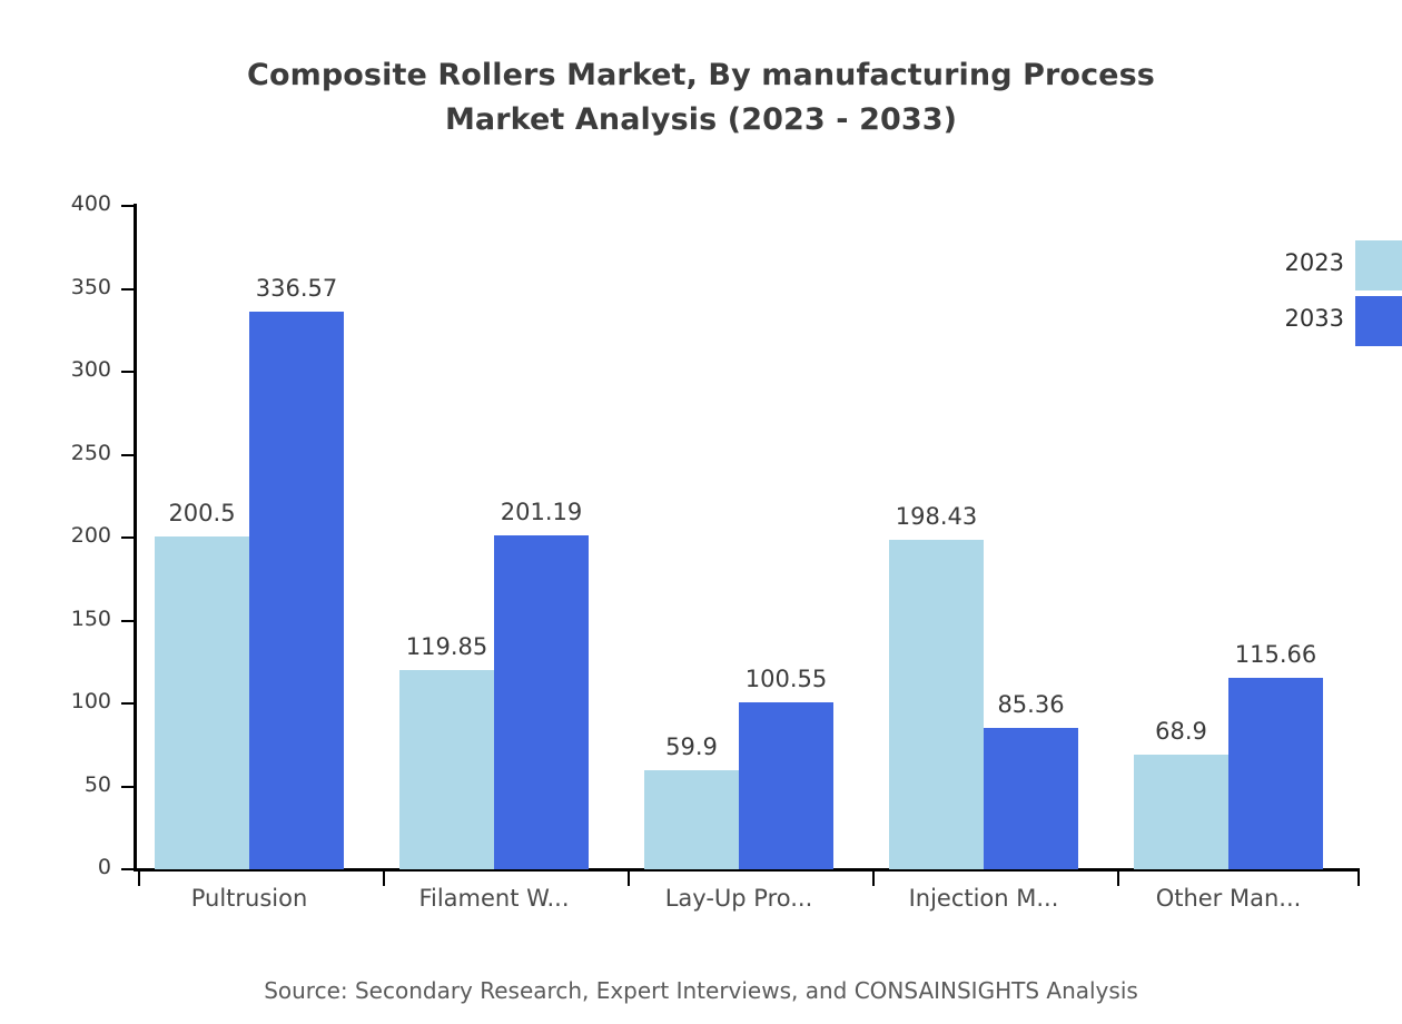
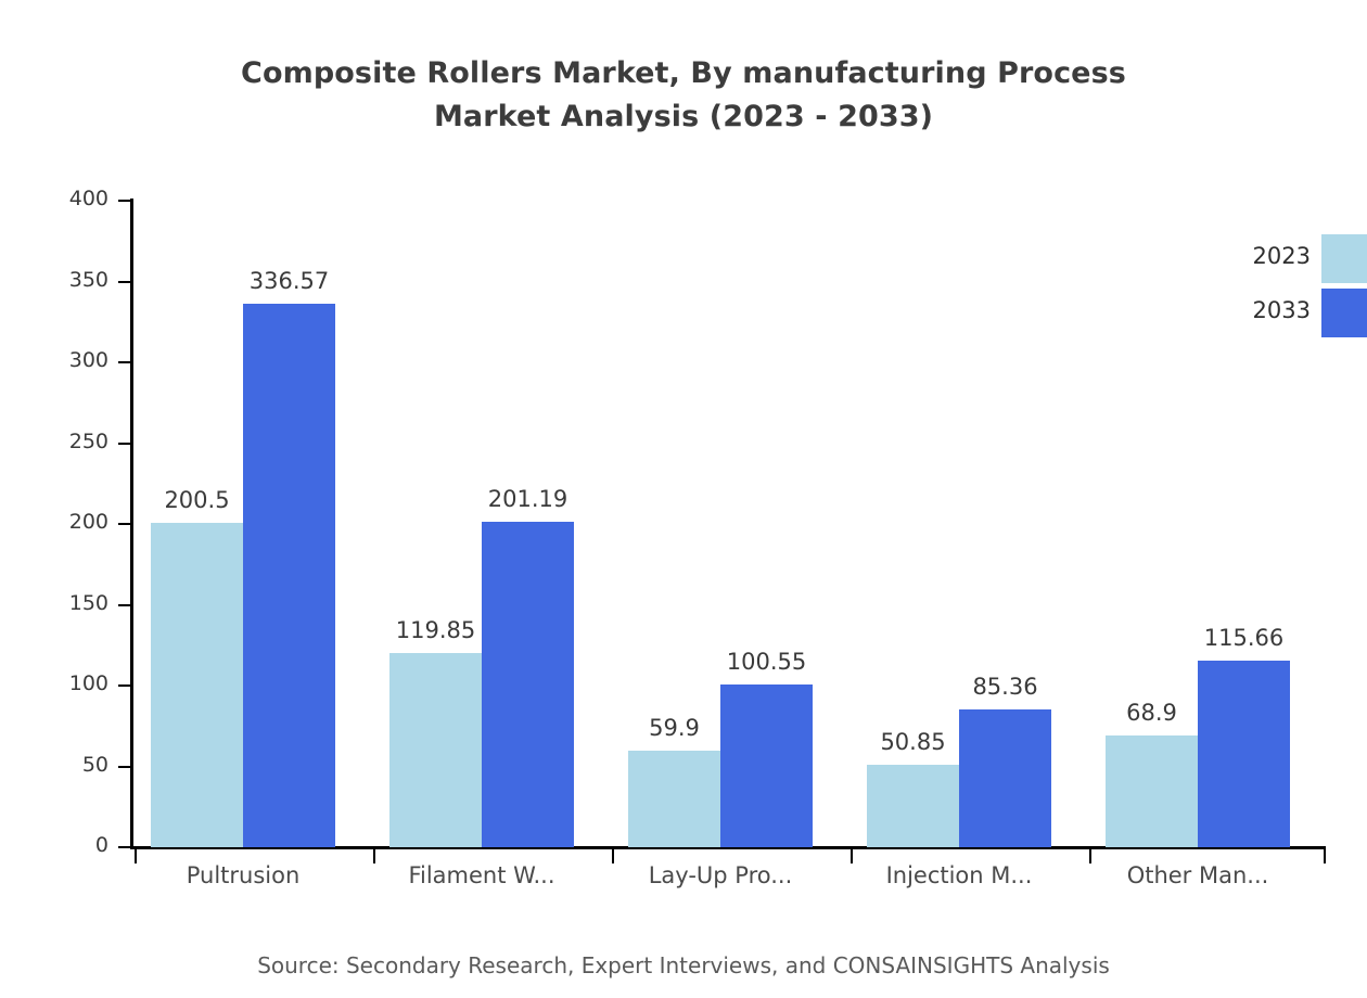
2023/Injection M...: 198.43 -> 50.85
